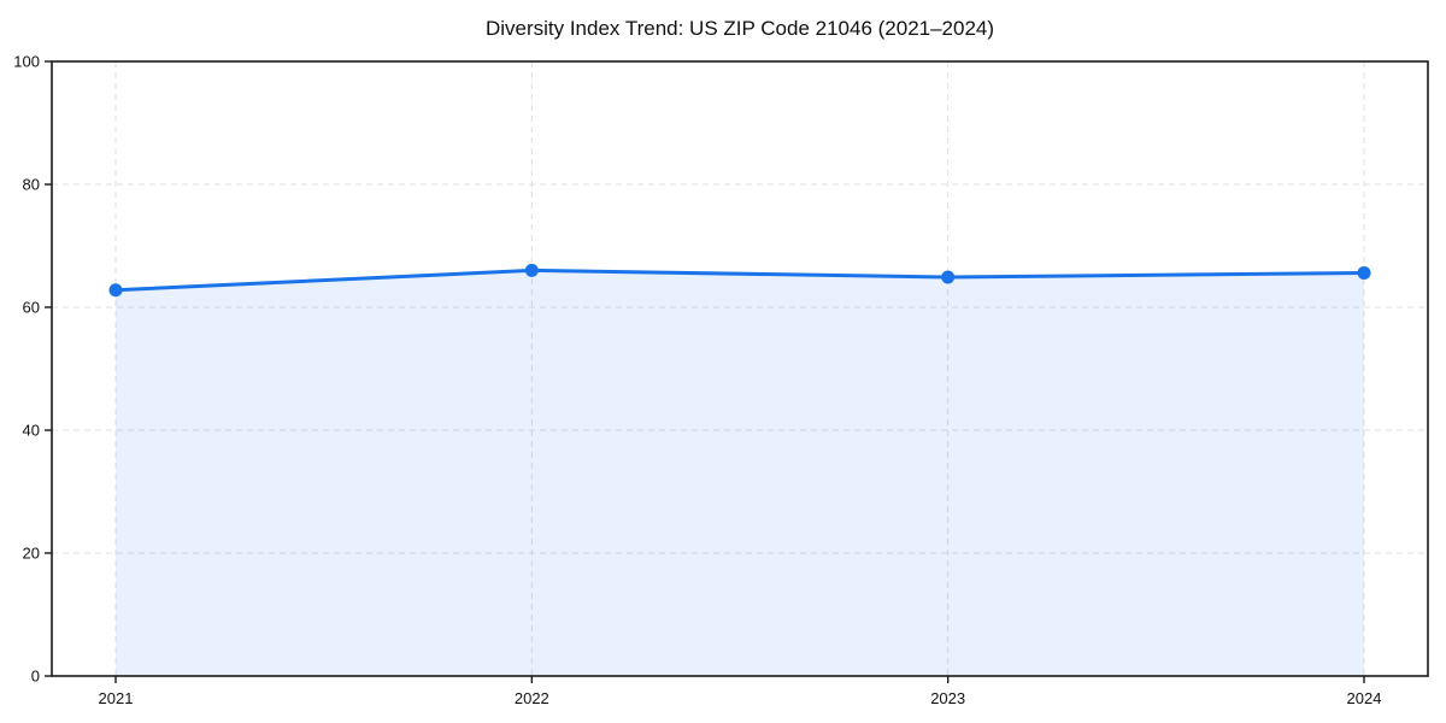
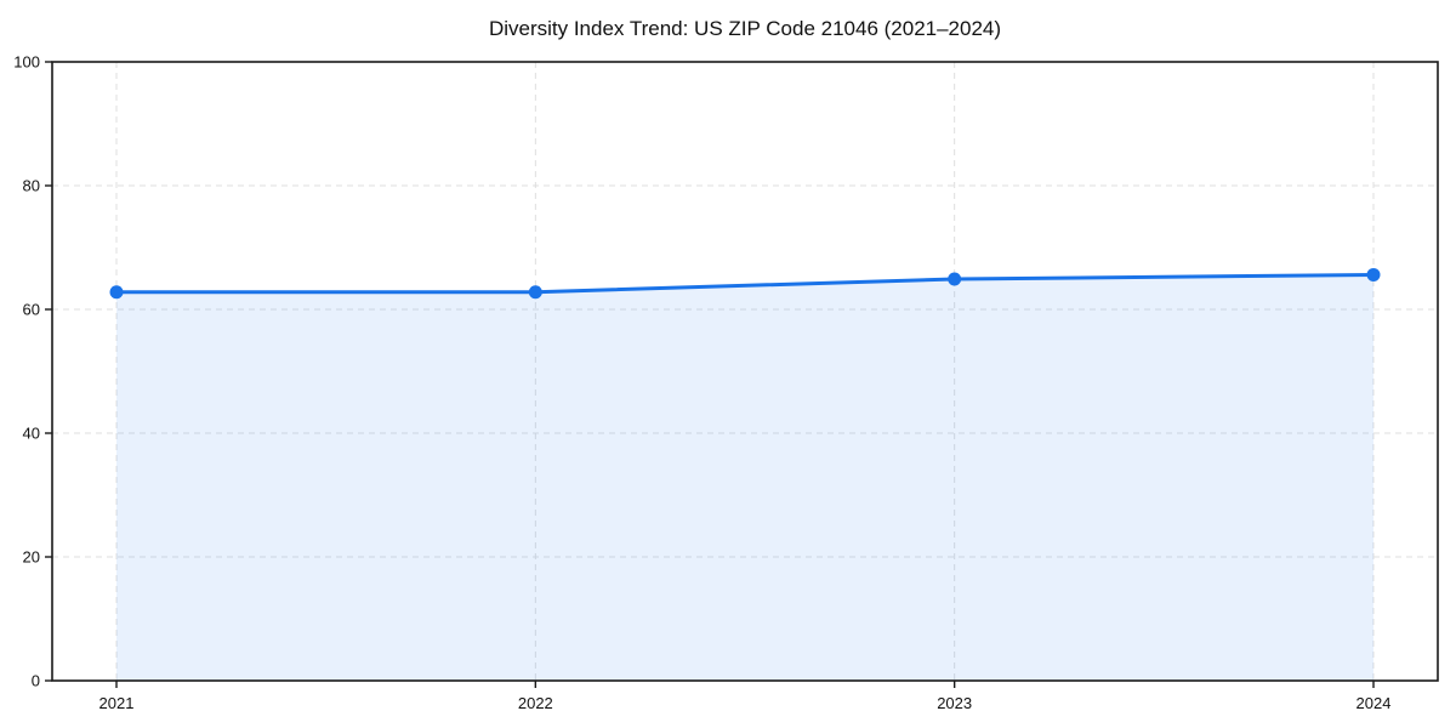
2022: 66 -> 63
